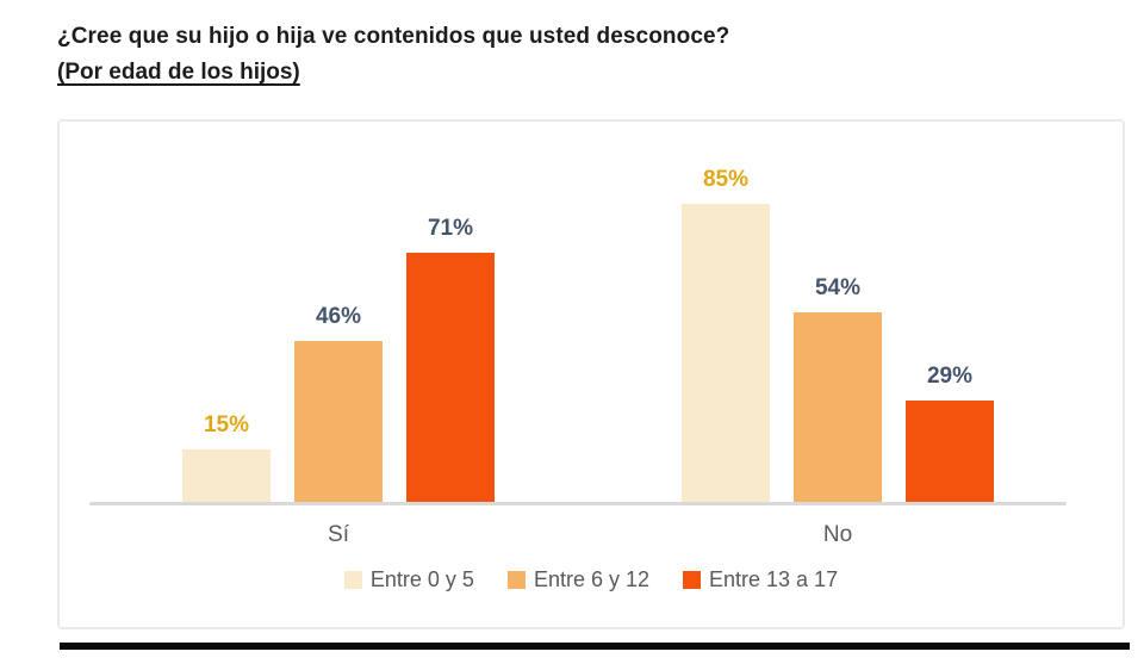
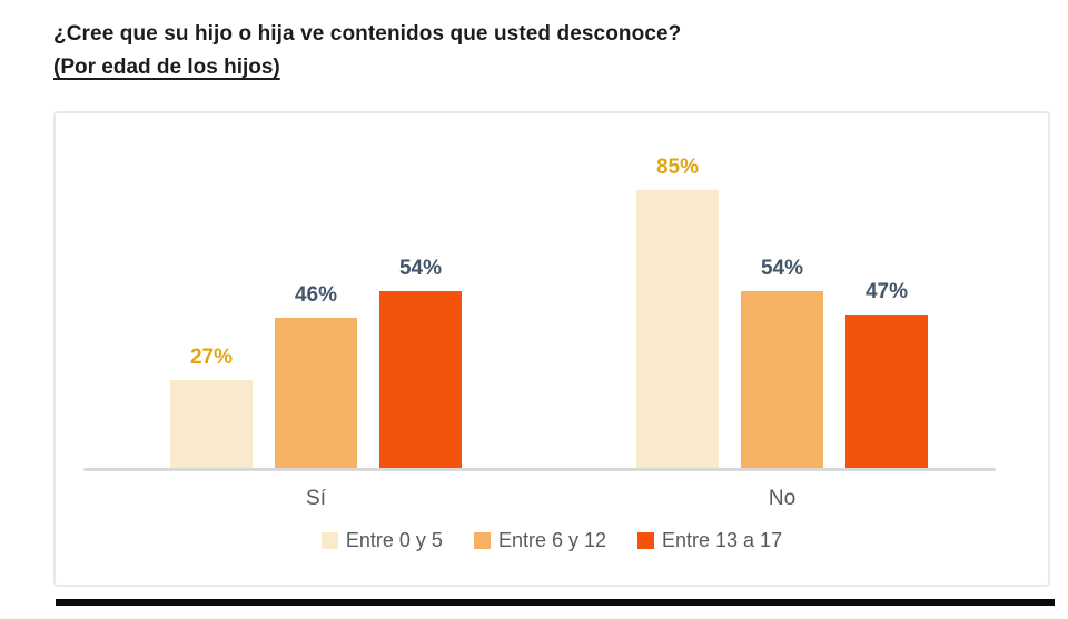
Entre 0 y 5/Sí: 15% -> 27%
Entre 13 a 17/Sí: 71% -> 54%
Entre 13 a 17/No: 29% -> 47%
